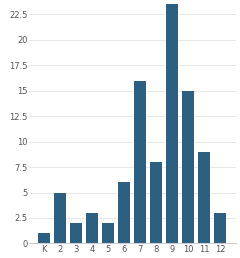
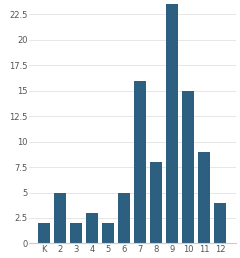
K: 1 -> 2
6: 6 -> 5
12: 3 -> 4
